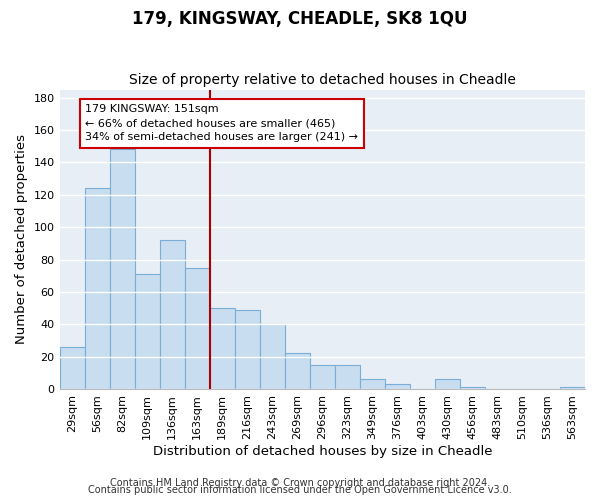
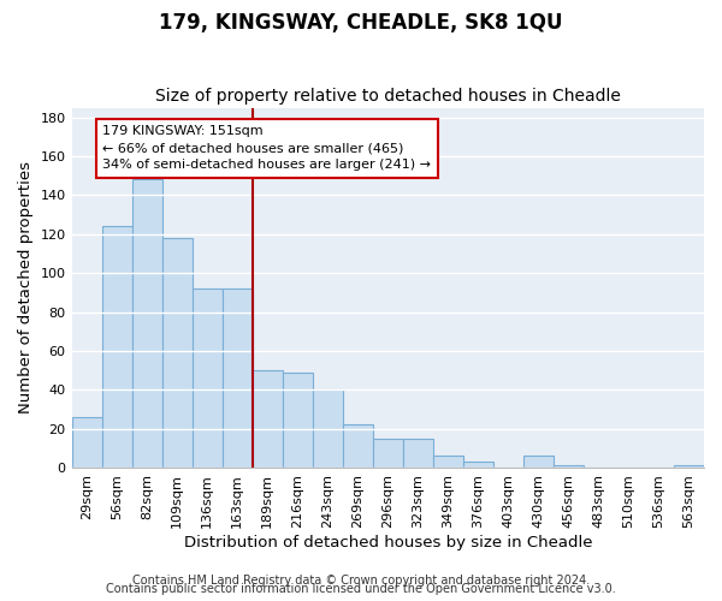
109sqm: 71 -> 118
163sqm: 75 -> 92
